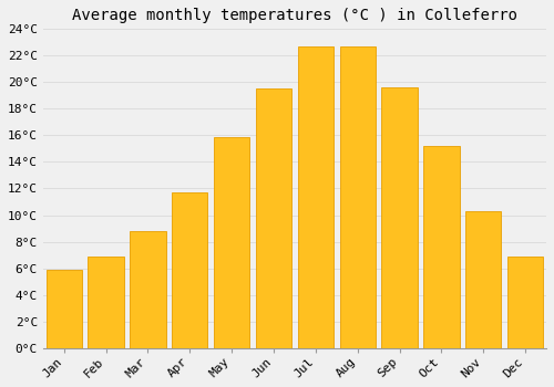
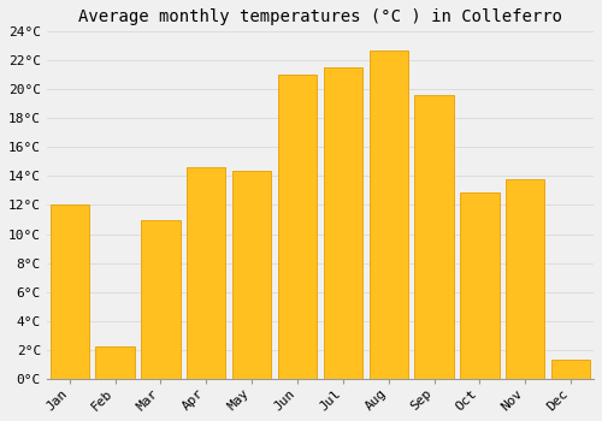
Jan: 5.9°C -> 12.0°C
Feb: 6.9°C -> 2.2°C
Mar: 8.8°C -> 11.0°C
Apr: 11.7°C -> 14.6°C
May: 15.9°C -> 14.4°C
Jun: 19.5°C -> 21.0°C
Jul: 22.7°C -> 21.5°C
Oct: 15.2°C -> 12.9°C
Nov: 10.3°C -> 13.8°C
Dec: 6.9°C -> 1.3°C
